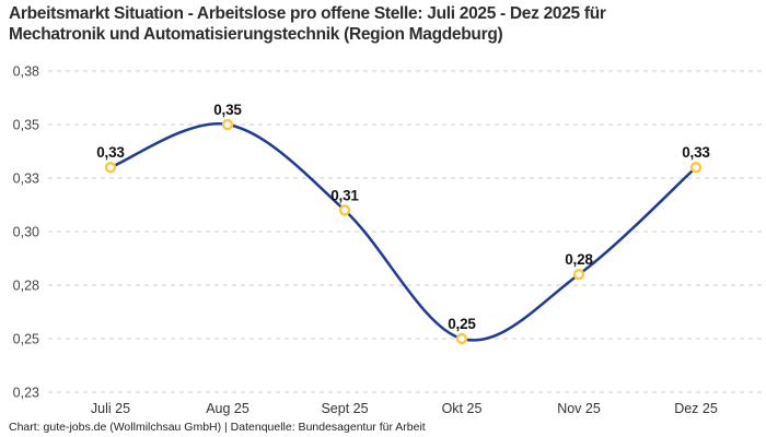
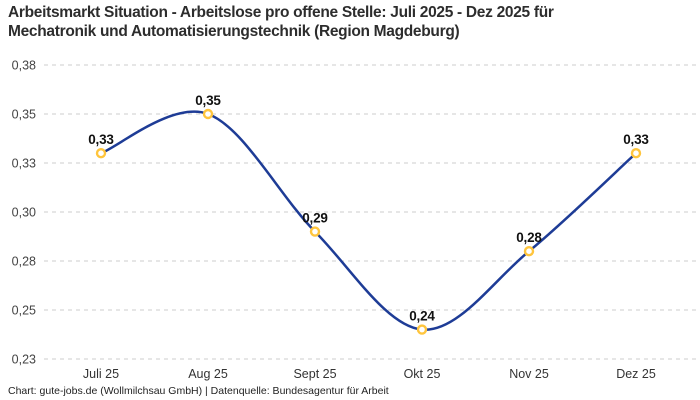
Sept 25: 0,31 -> 0,29
Okt 25: 0,25 -> 0,24
